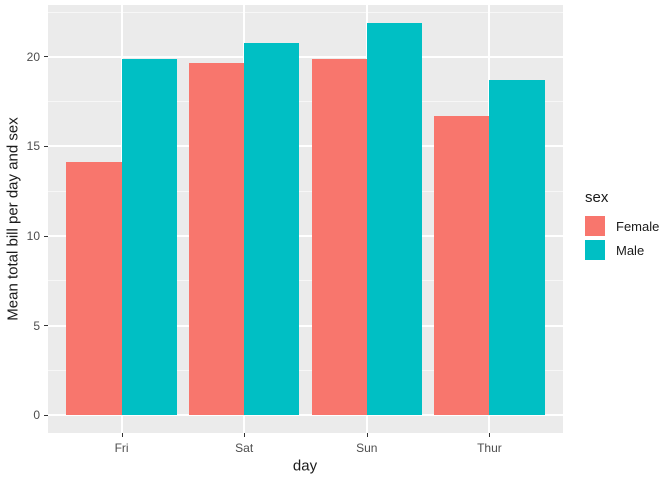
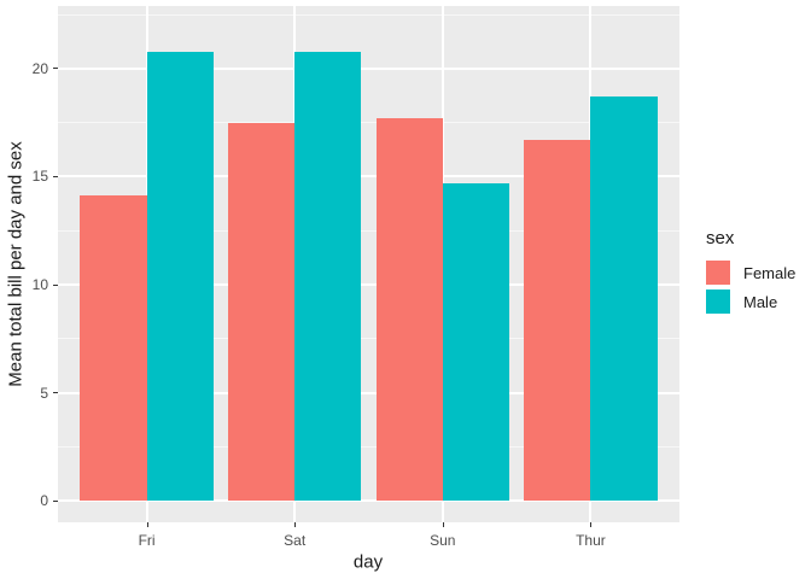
Male/Fri: 19.9 -> 20.8
Female/Sat: 19.7 -> 17.5
Female/Sun: 19.9 -> 17.7
Male/Sun: 21.9 -> 14.7
